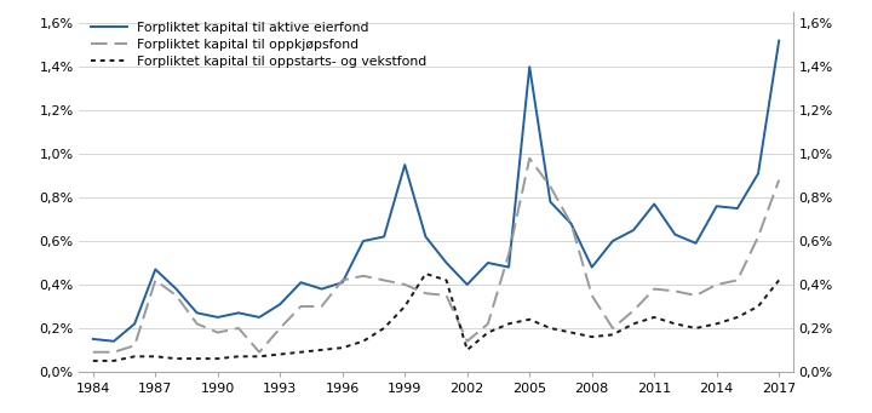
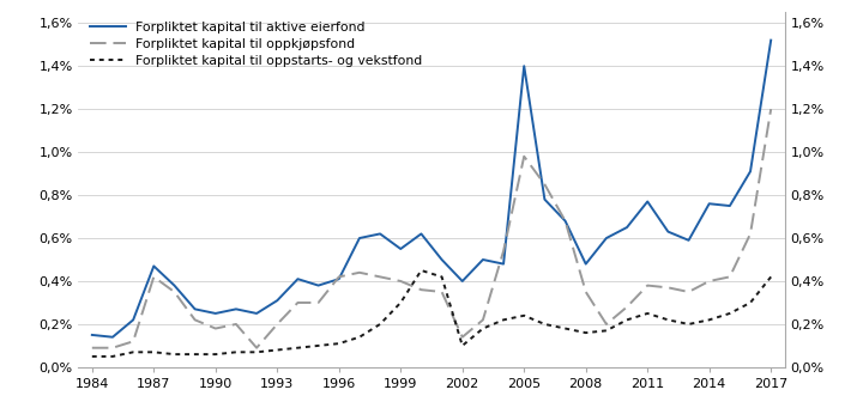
Forpliktet kapital til aktive eierfond/1999: 0,95% -> 0,55%
Forpliktet kapital til oppkjøpsfond/2017: 0,88% -> 1,20%
